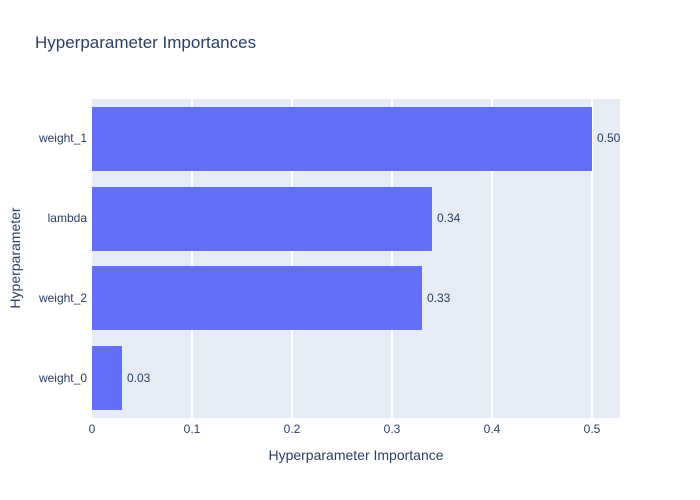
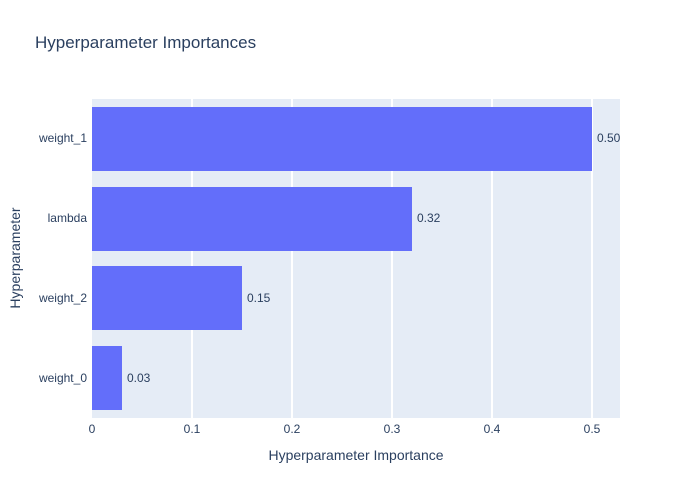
lambda: 0.34 -> 0.32
weight_2: 0.33 -> 0.15
